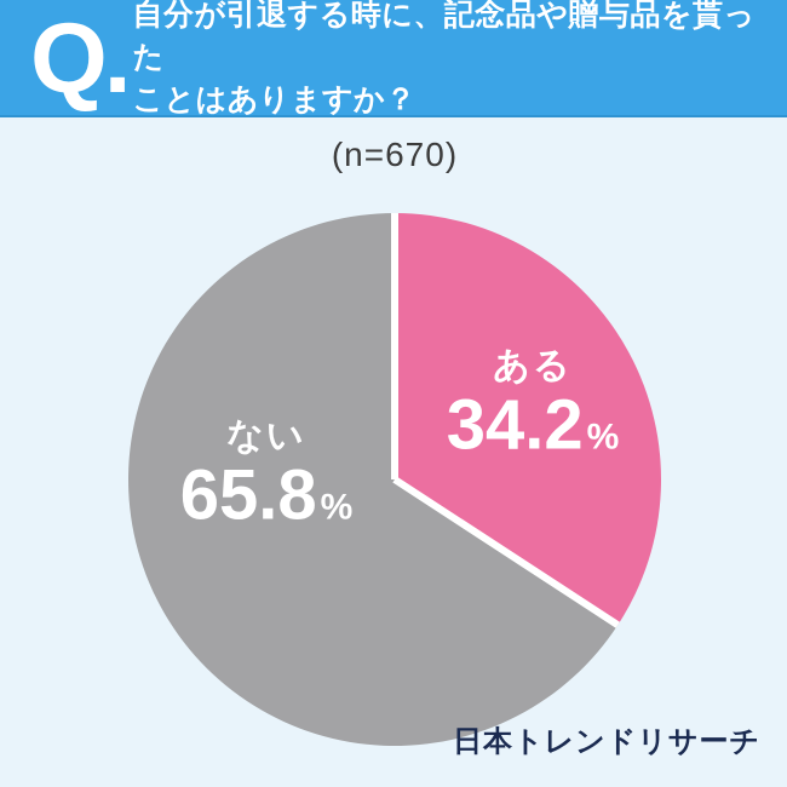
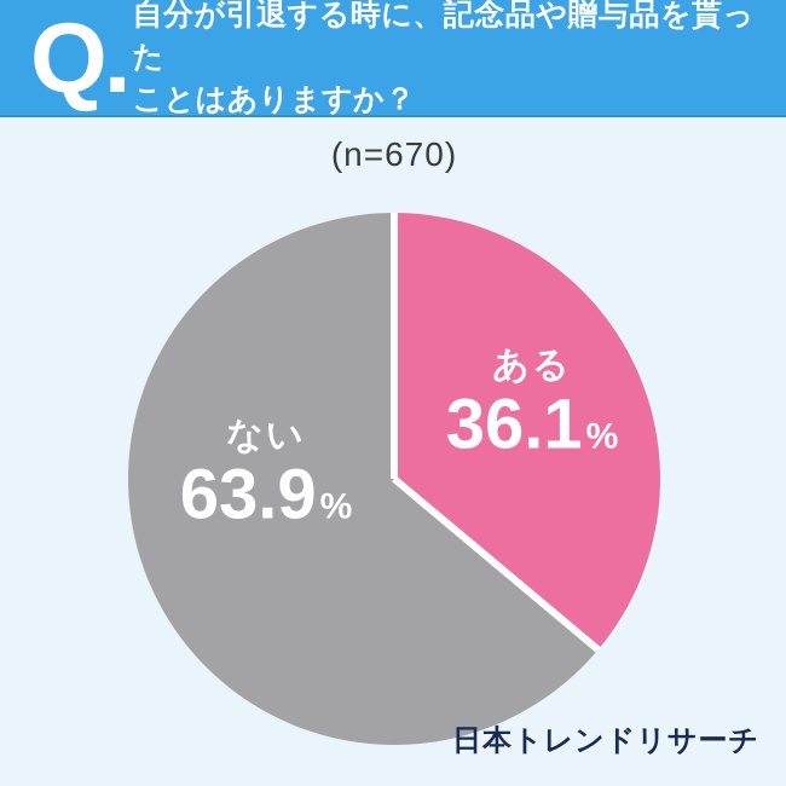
ある: 34.2 -> 36.1
ない: 65.8 -> 63.9
